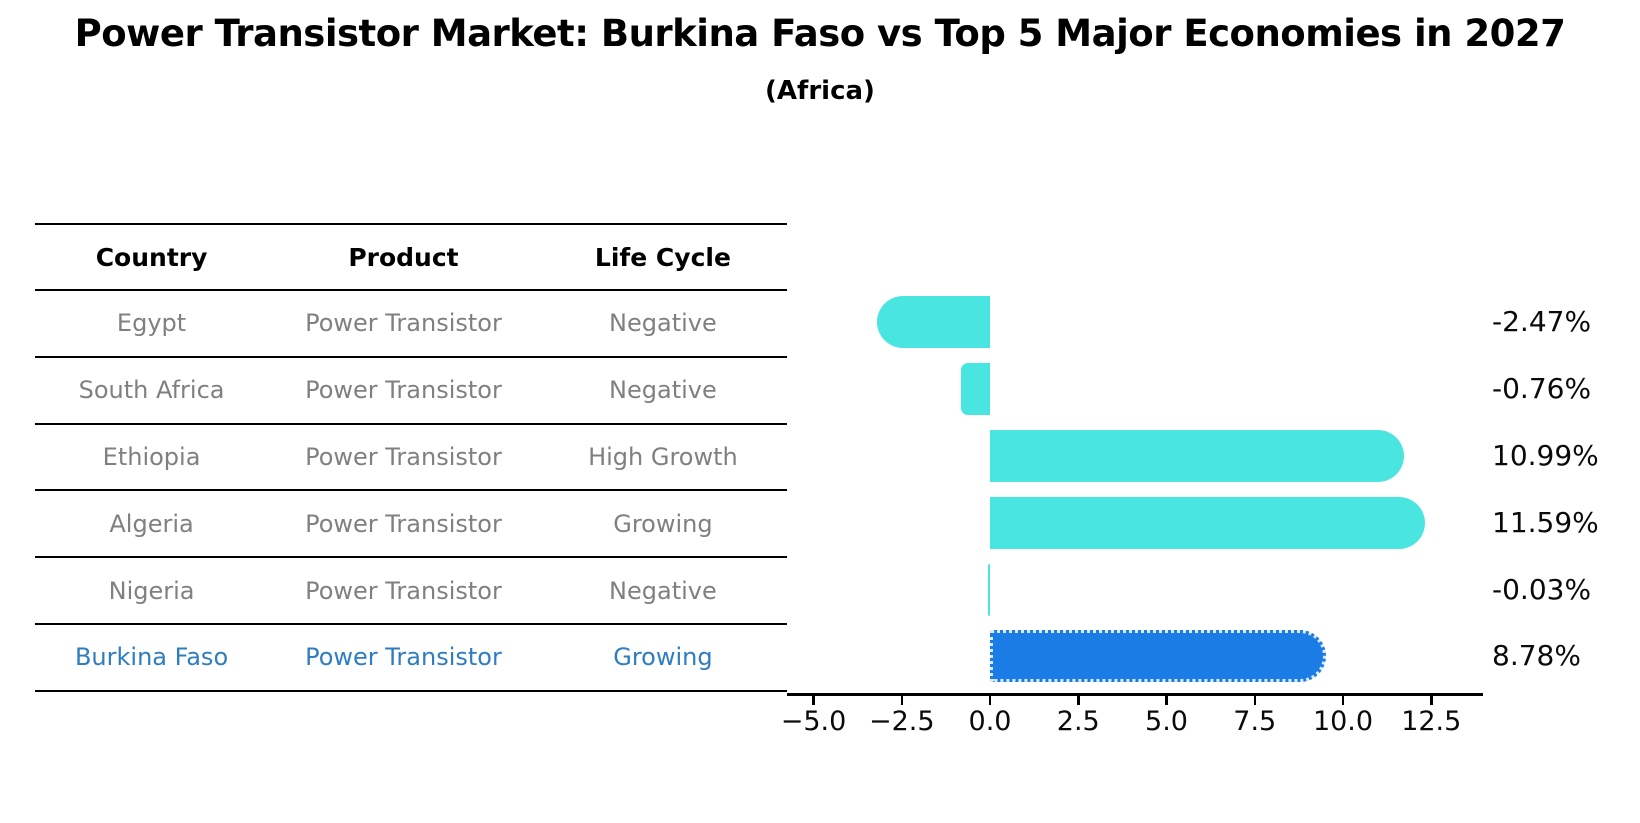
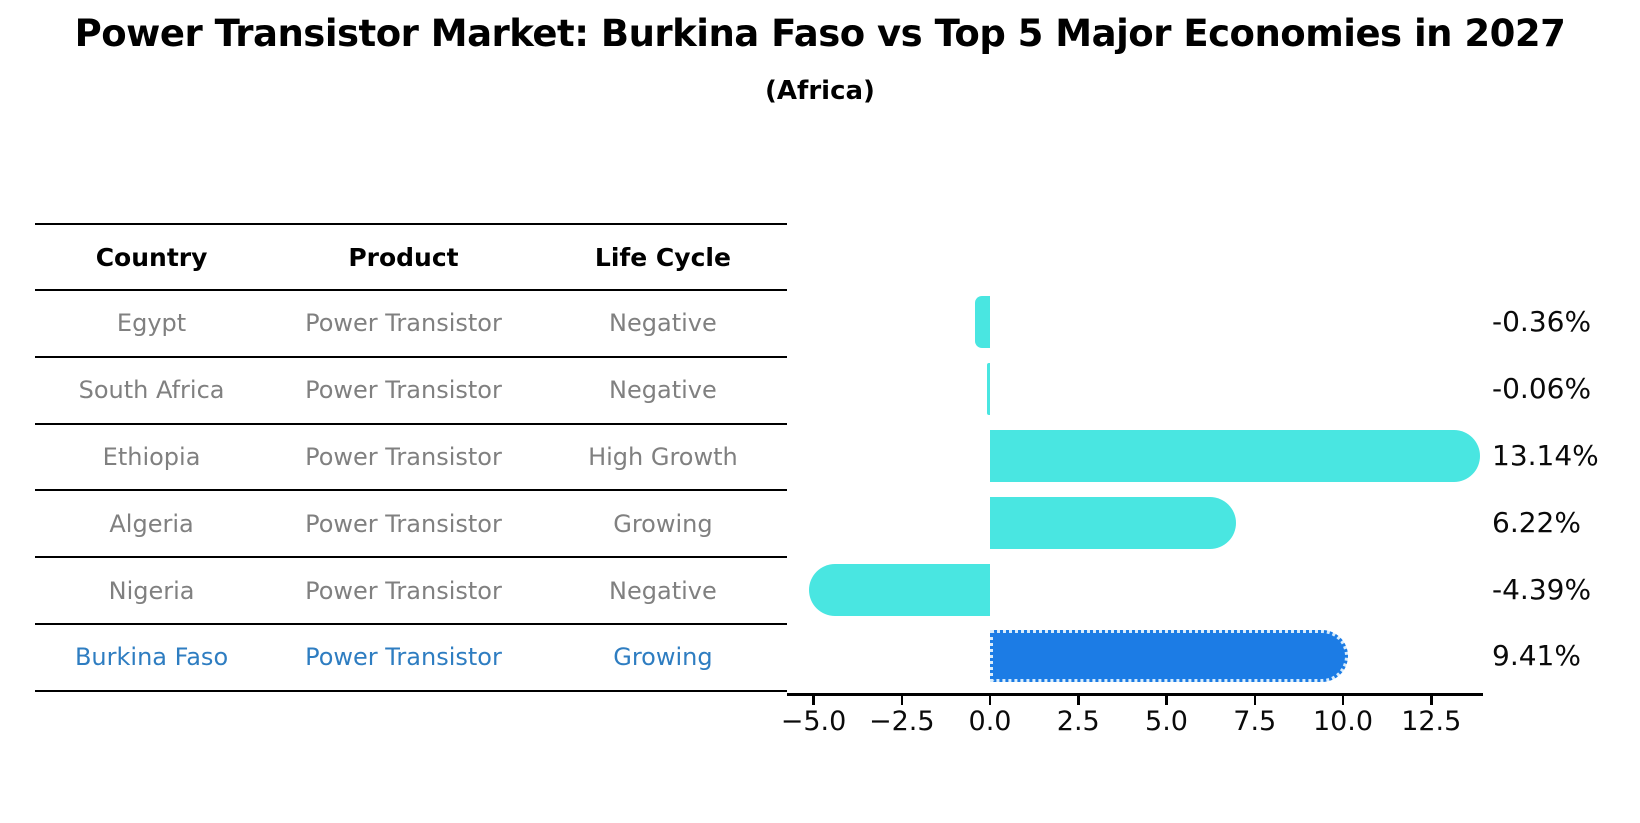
Egypt: -2.47% -> -0.36%
South Africa: -0.76% -> -0.06%
Ethiopia: 10.99% -> 13.14%
Algeria: 11.59% -> 6.22%
Nigeria: -0.03% -> -4.39%
Burkina Faso: 8.78% -> 9.41%
